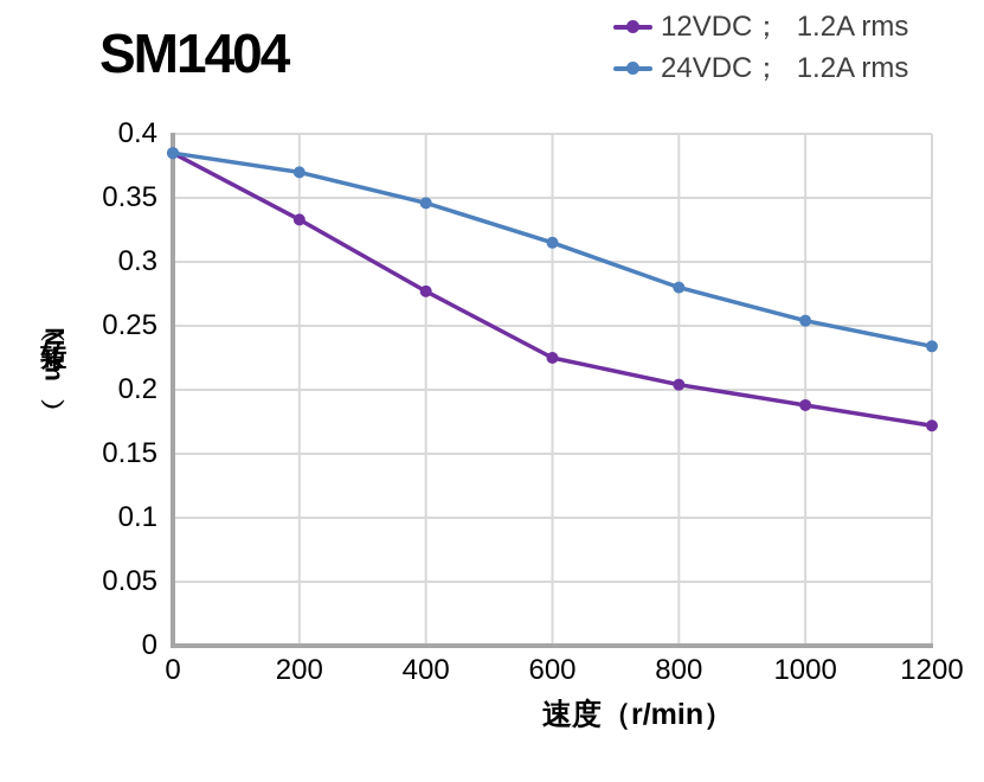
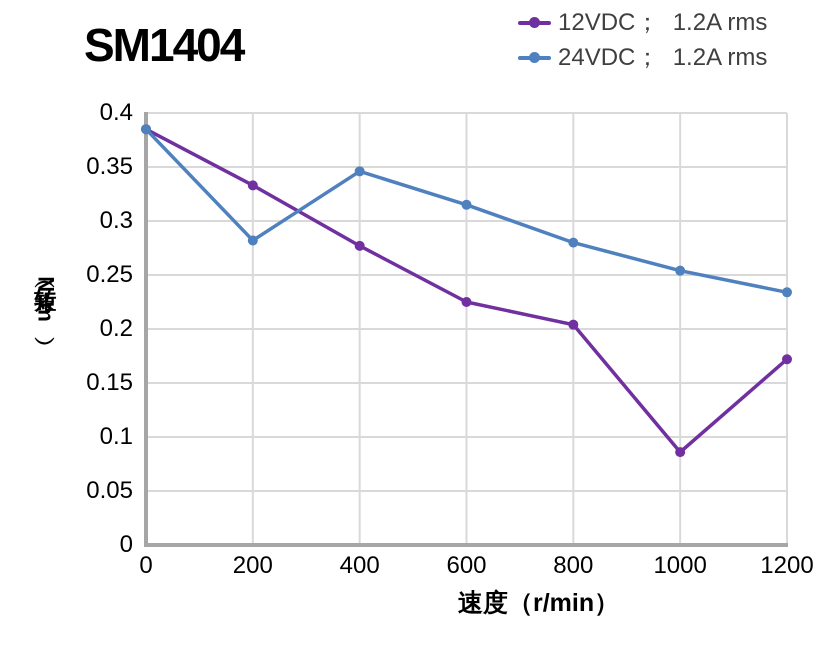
24VDC； 1.2A rms/200: 0.370 -> 0.282
12VDC； 1.2A rms/1000: 0.188 -> 0.086
